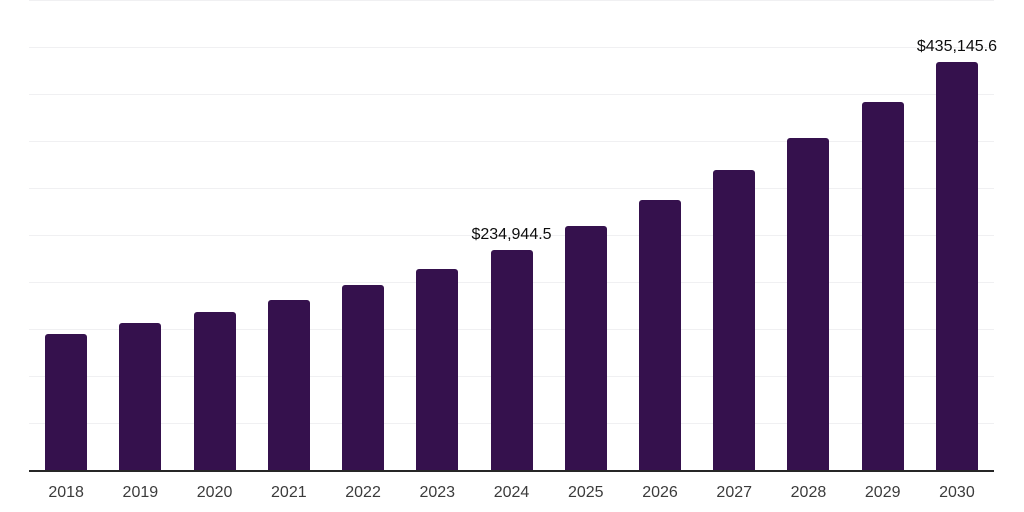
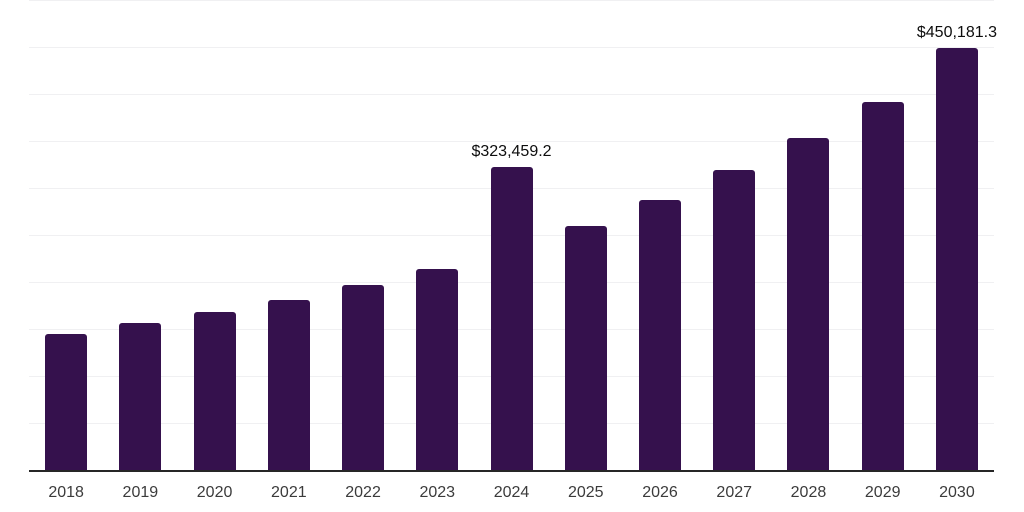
2024: $234,944.5 -> $323,459.2
2030: $435,145.6 -> $450,181.3
